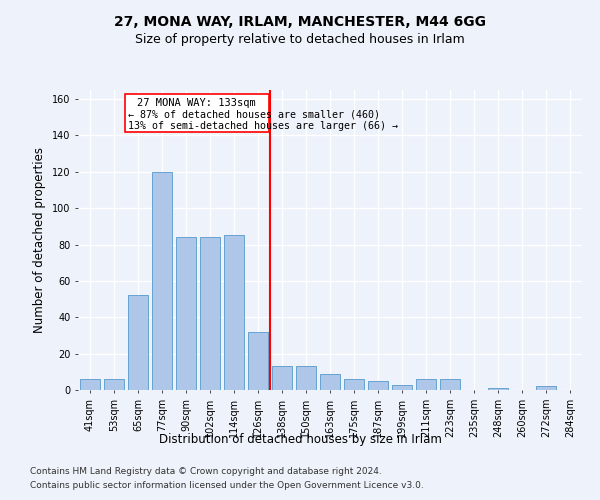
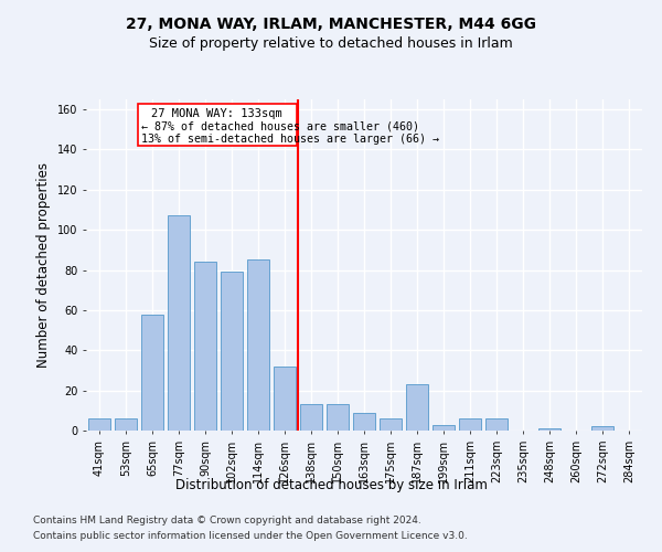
65sqm: 52 -> 58
77sqm: 120 -> 107
102sqm: 84 -> 79
187sqm: 5 -> 23
